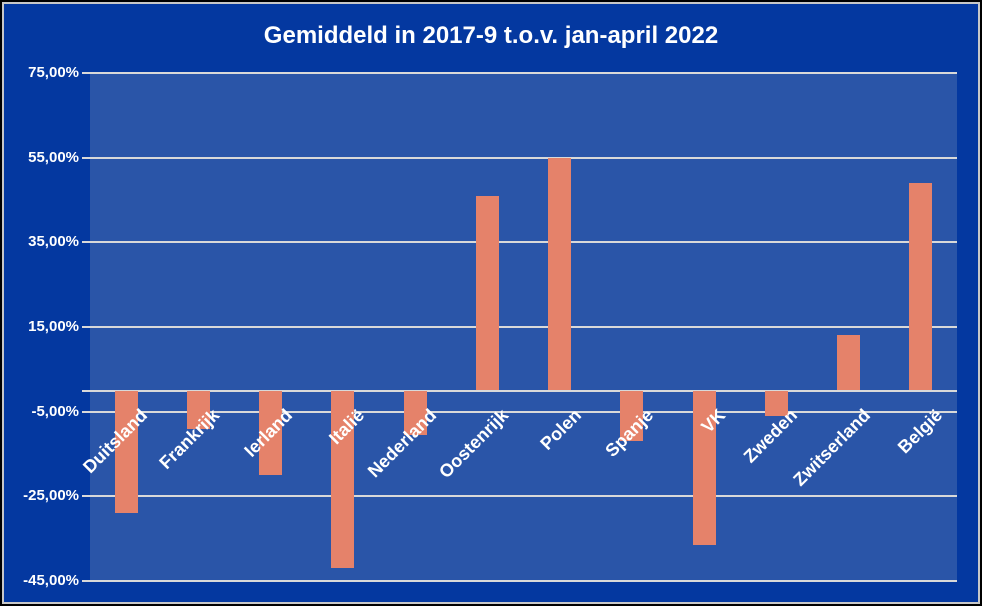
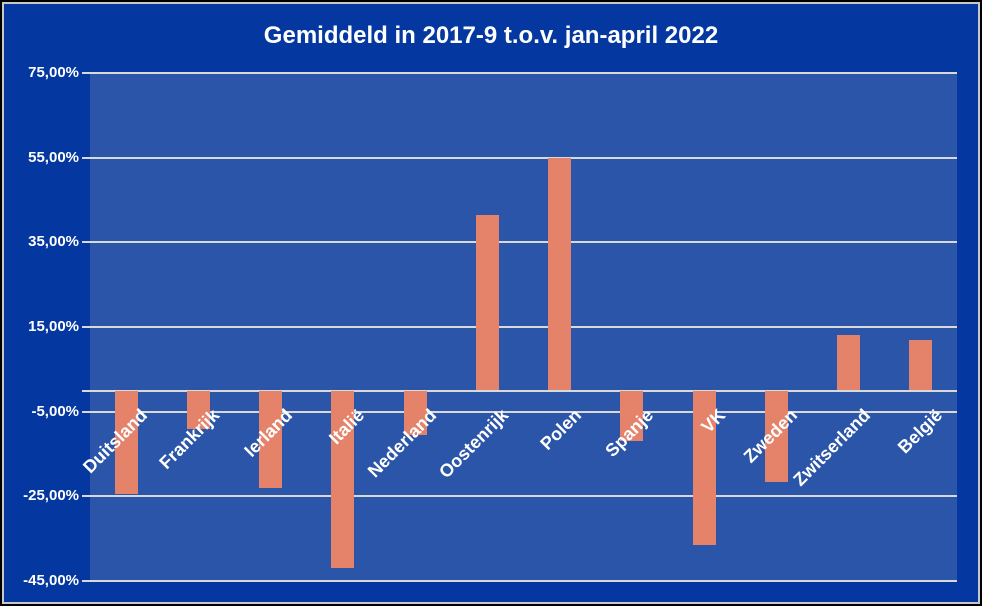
Duitsland: -29% -> -24%
Ierland: -20% -> -23%
Oostenrijk: 46% -> 42%
Zweden: -6% -> -22%
België: 49% -> 12%
